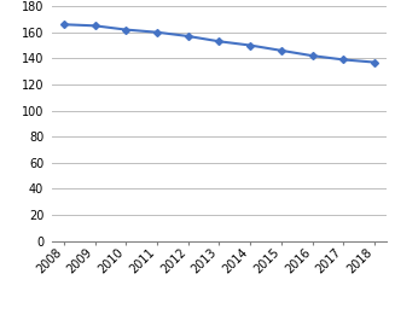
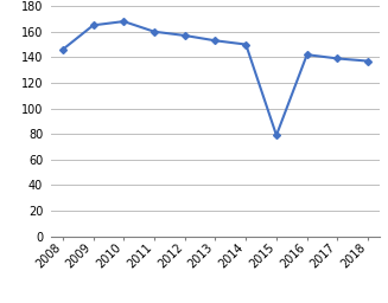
2008: 166 -> 146
2010: 162 -> 168
2015: 146 -> 79
